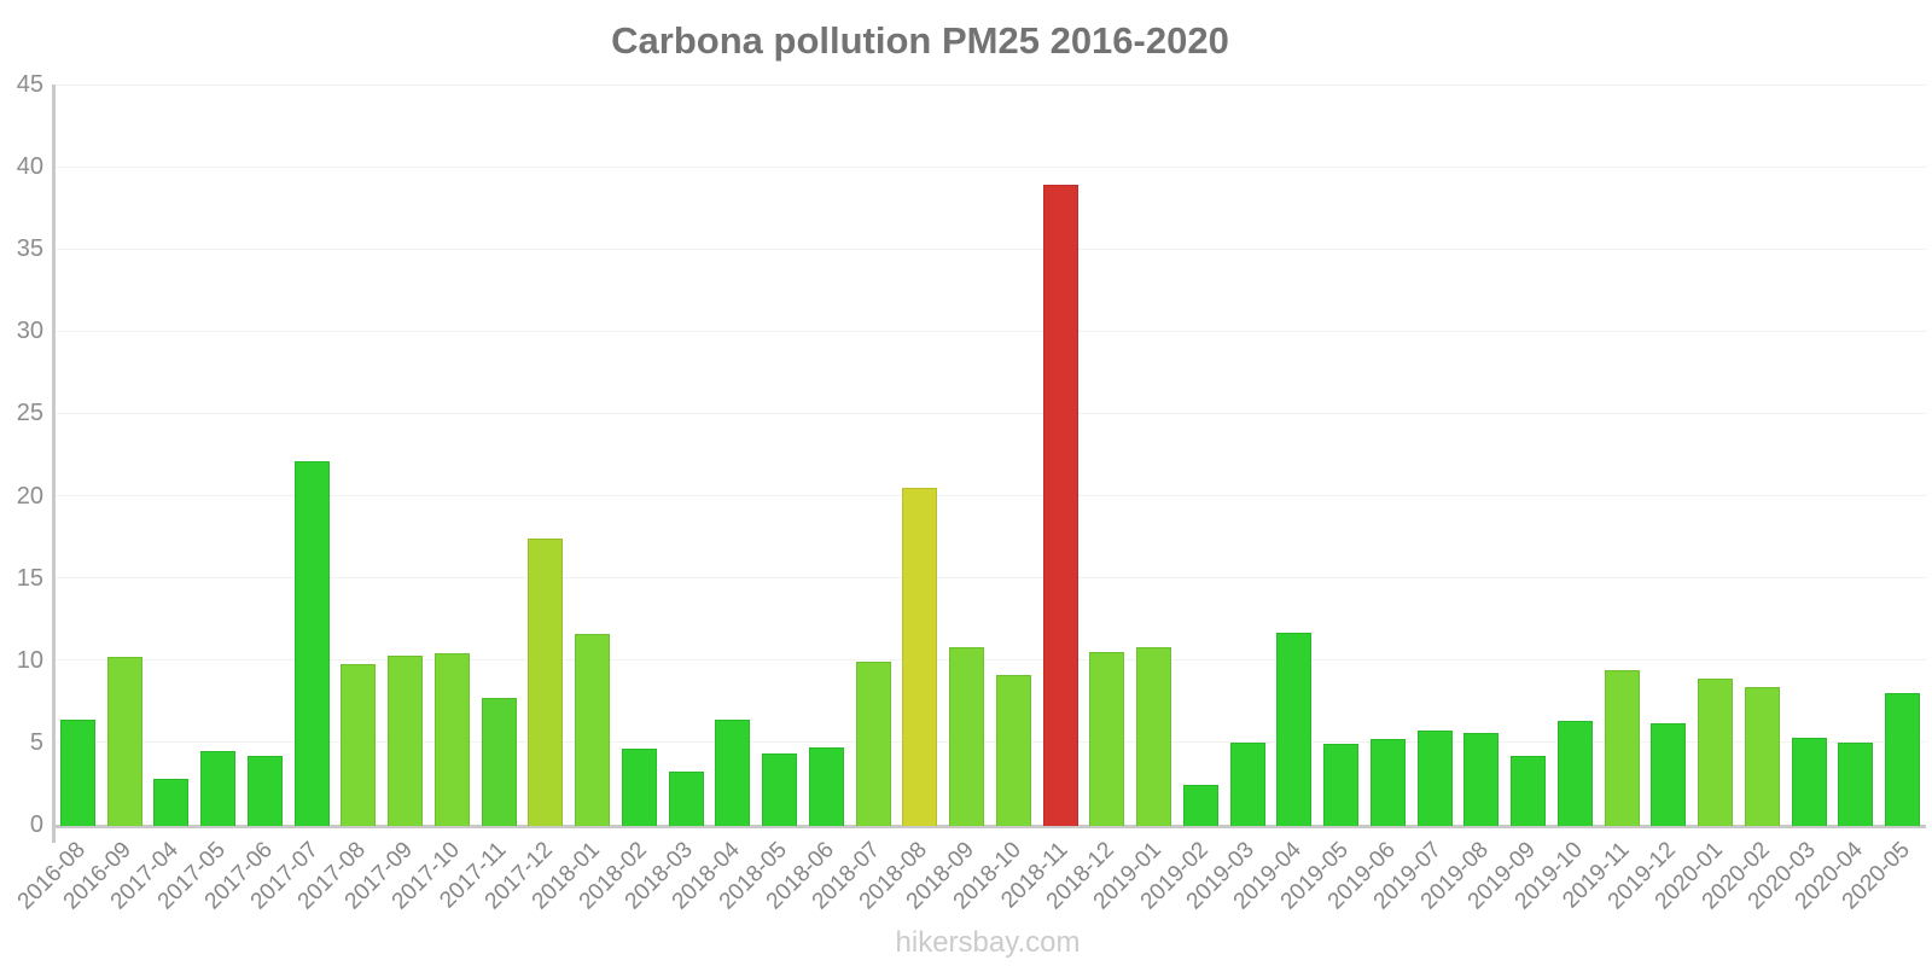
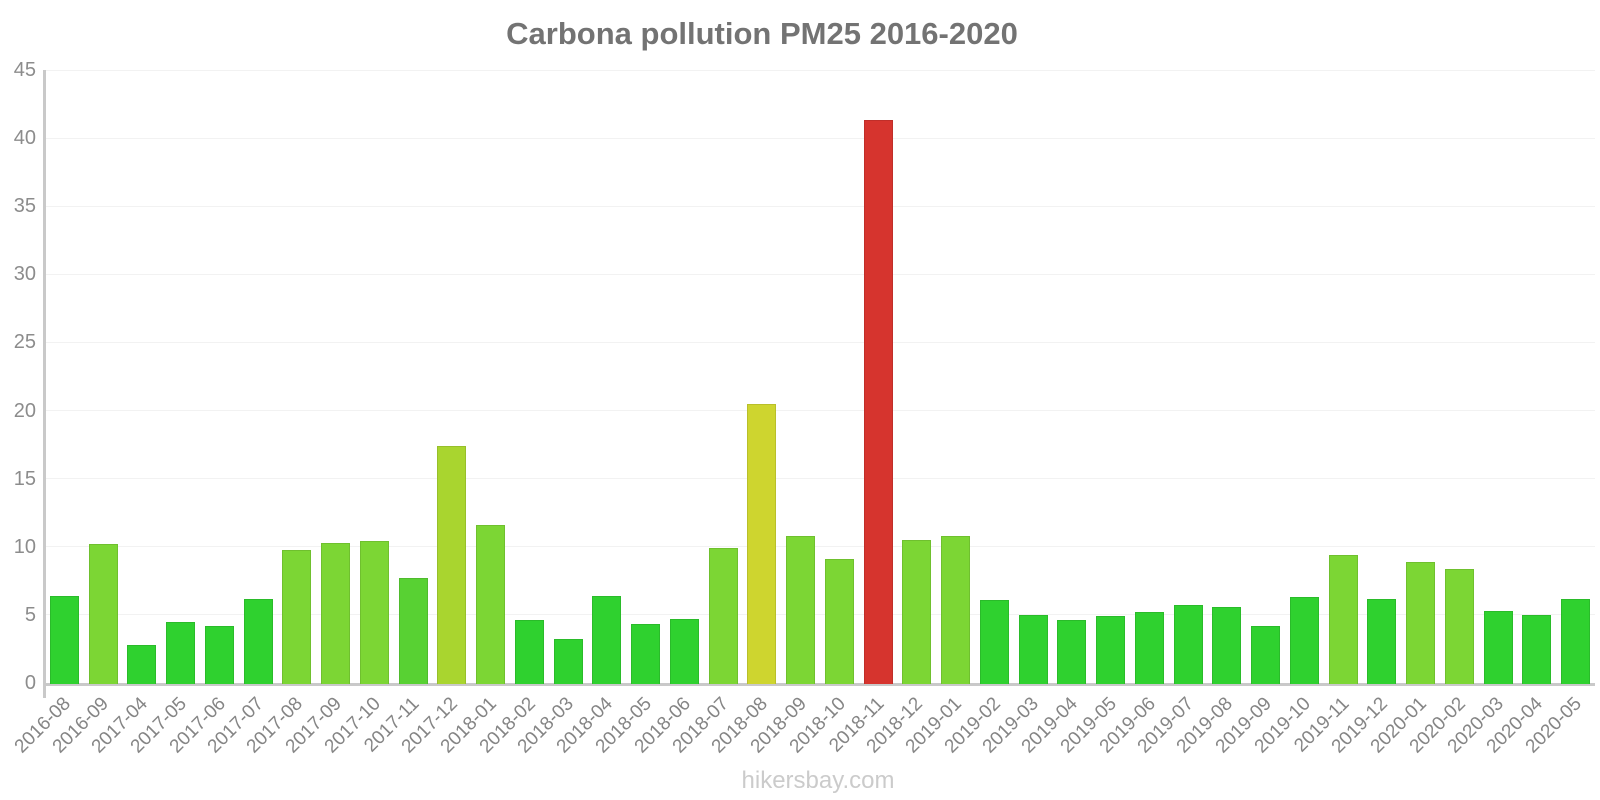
2017-07: 22.1 -> 6.2
2018-11: 38.9 -> 41.3
2019-02: 2.4 -> 6.1
2019-04: 11.7 -> 4.6
2020-05: 8.0 -> 6.2
